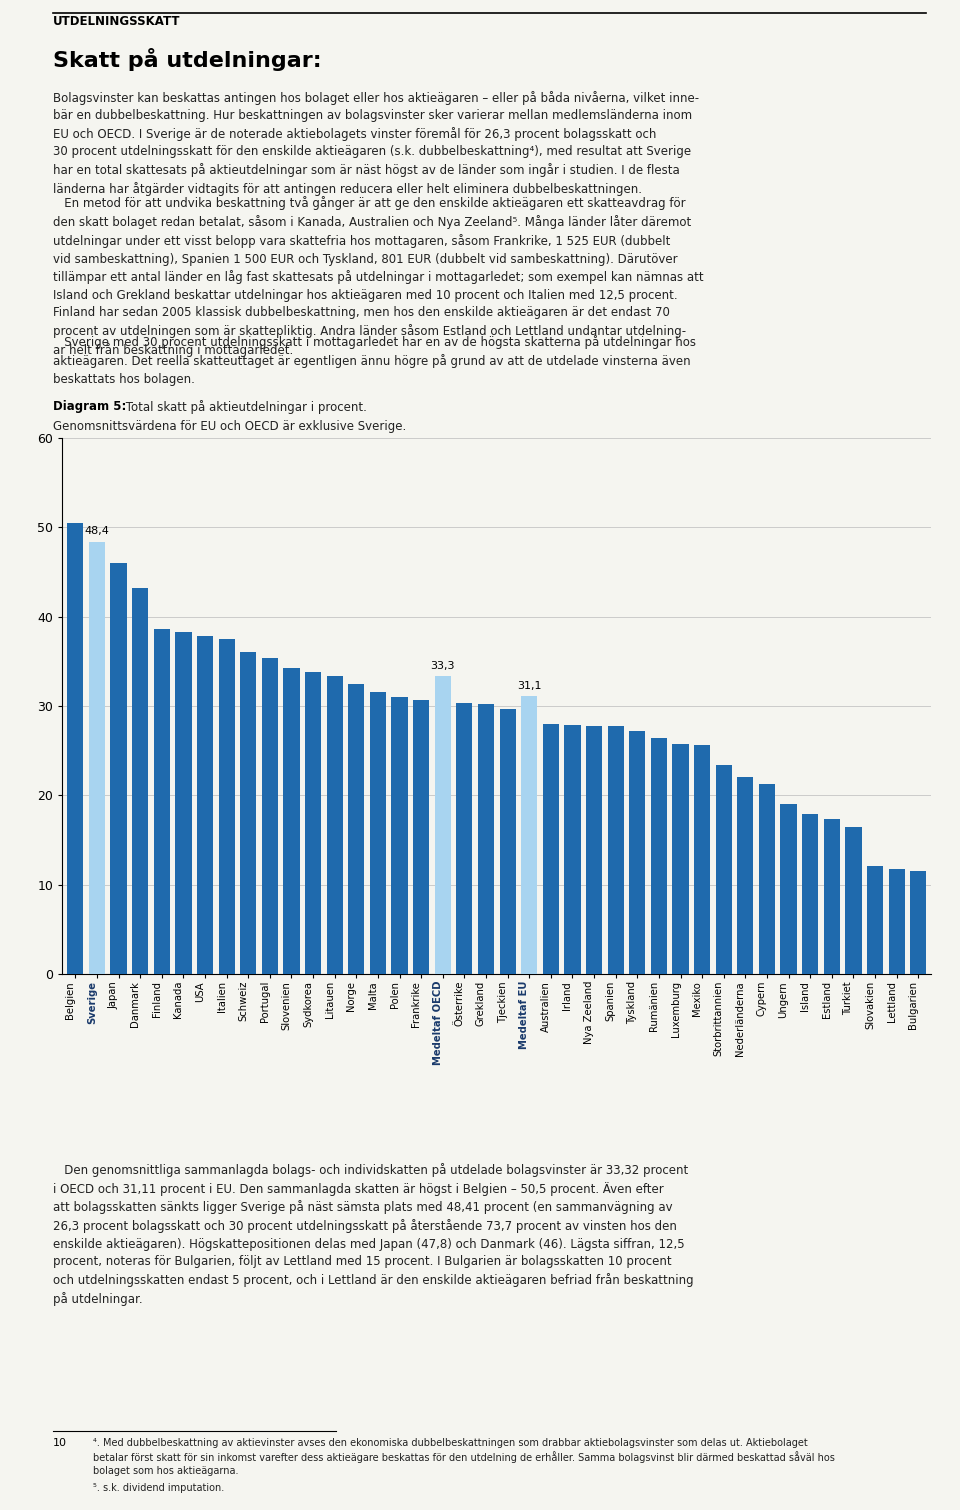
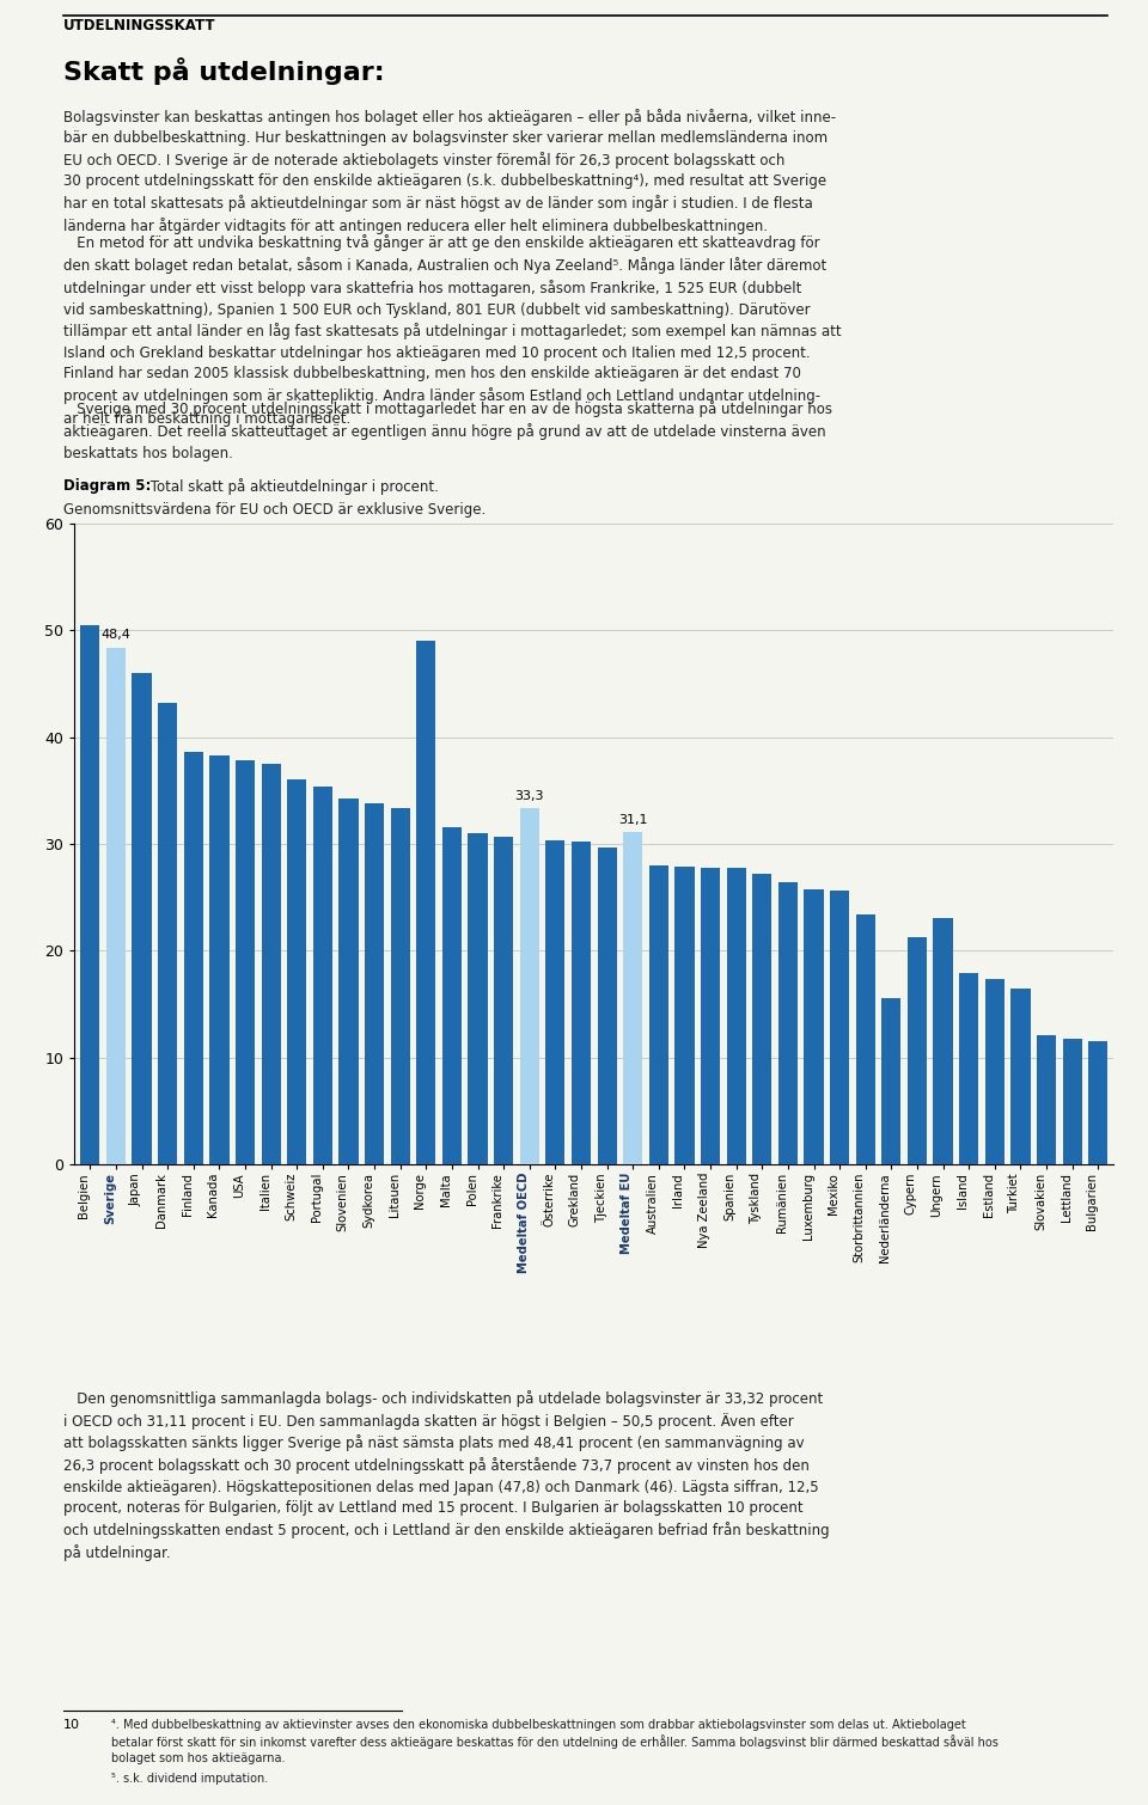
Norge: 32.4 -> 49.0
Nederländerna: 22.1 -> 15.6
Ungern: 19.0 -> 23.0
